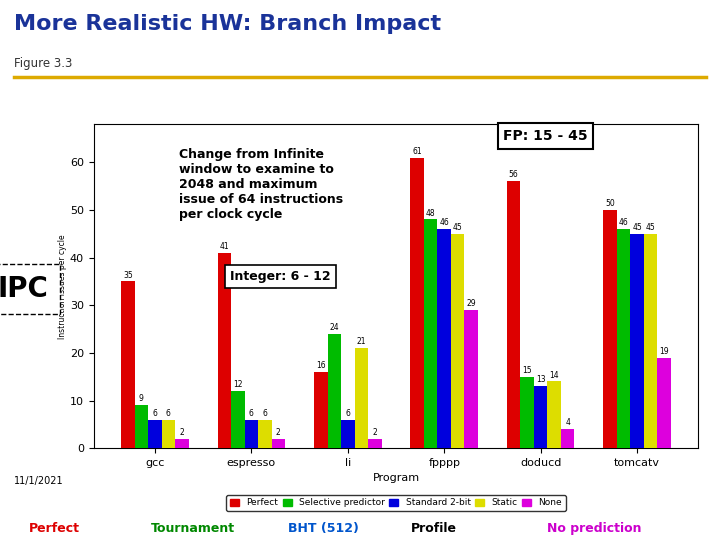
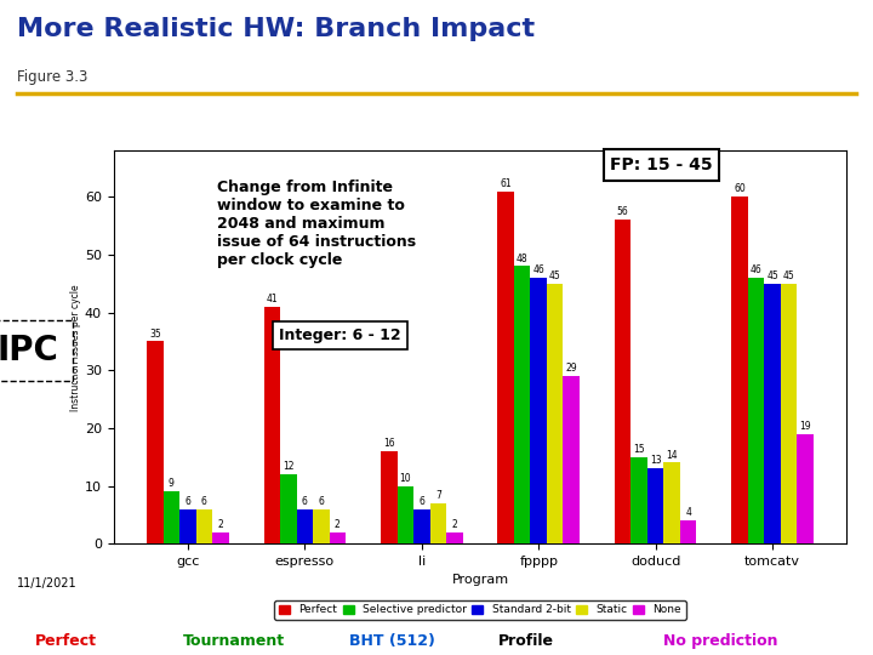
Selective predictor/li: 24 -> 10
Static/li: 21 -> 7
Perfect/tomcatv: 50 -> 60
